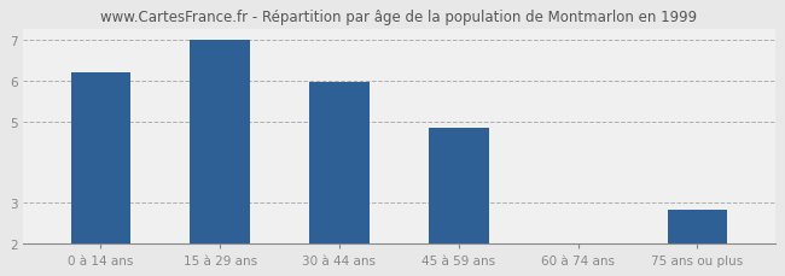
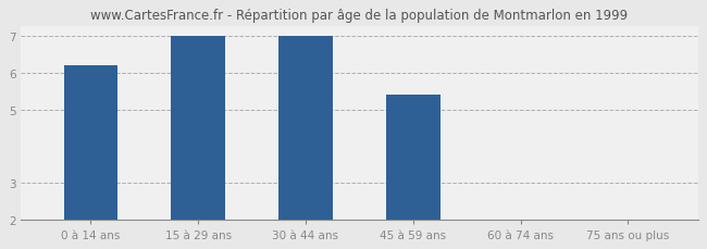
30 à 44 ans: 5.95 -> 7.00
45 à 59 ans: 4.85 -> 5.40
75 ans ou plus: 2.85 -> 2.02
